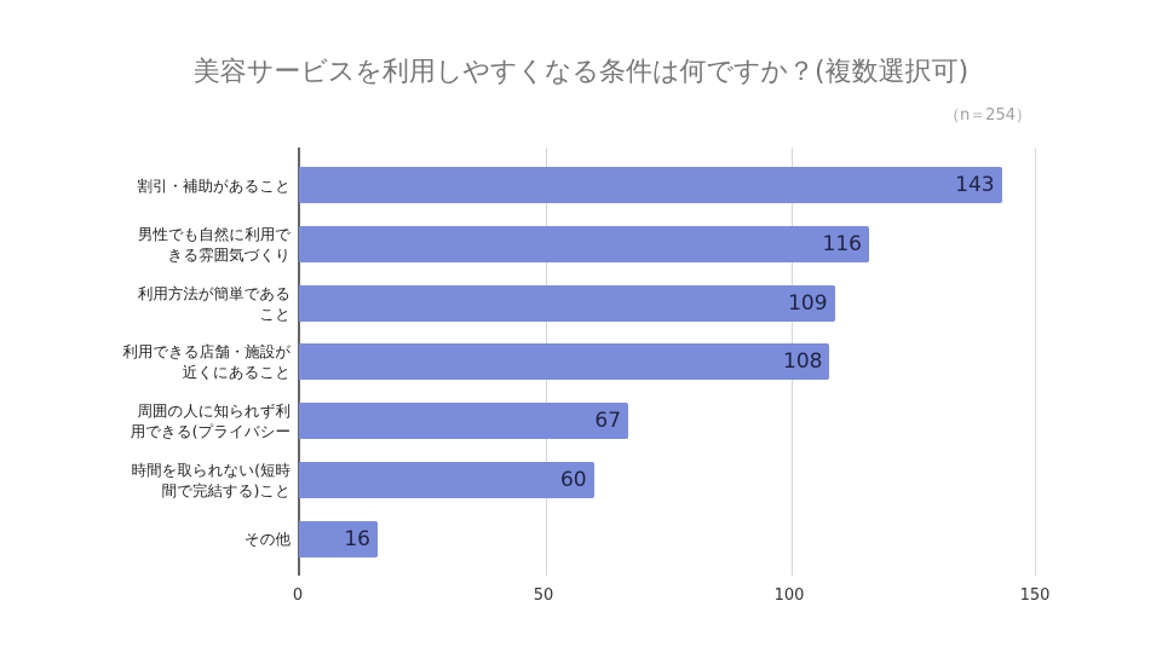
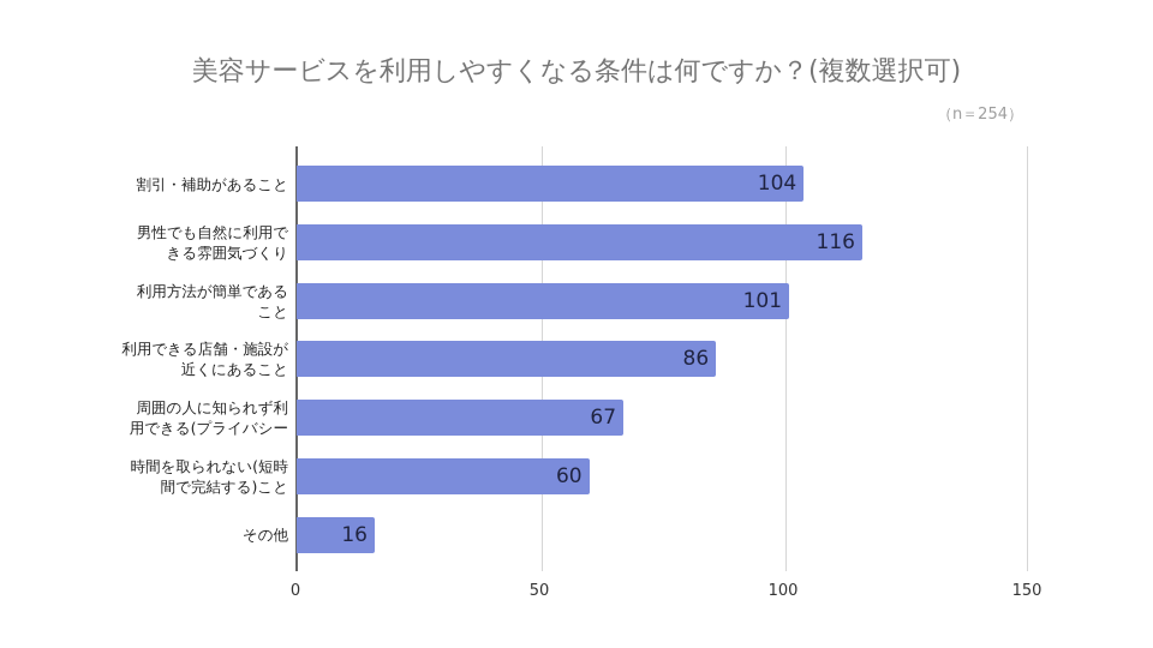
割引・補助があること: 143 -> 104
利用方法が簡単であること: 109 -> 101
利用できる店舗・施設が近くにあること: 108 -> 86
